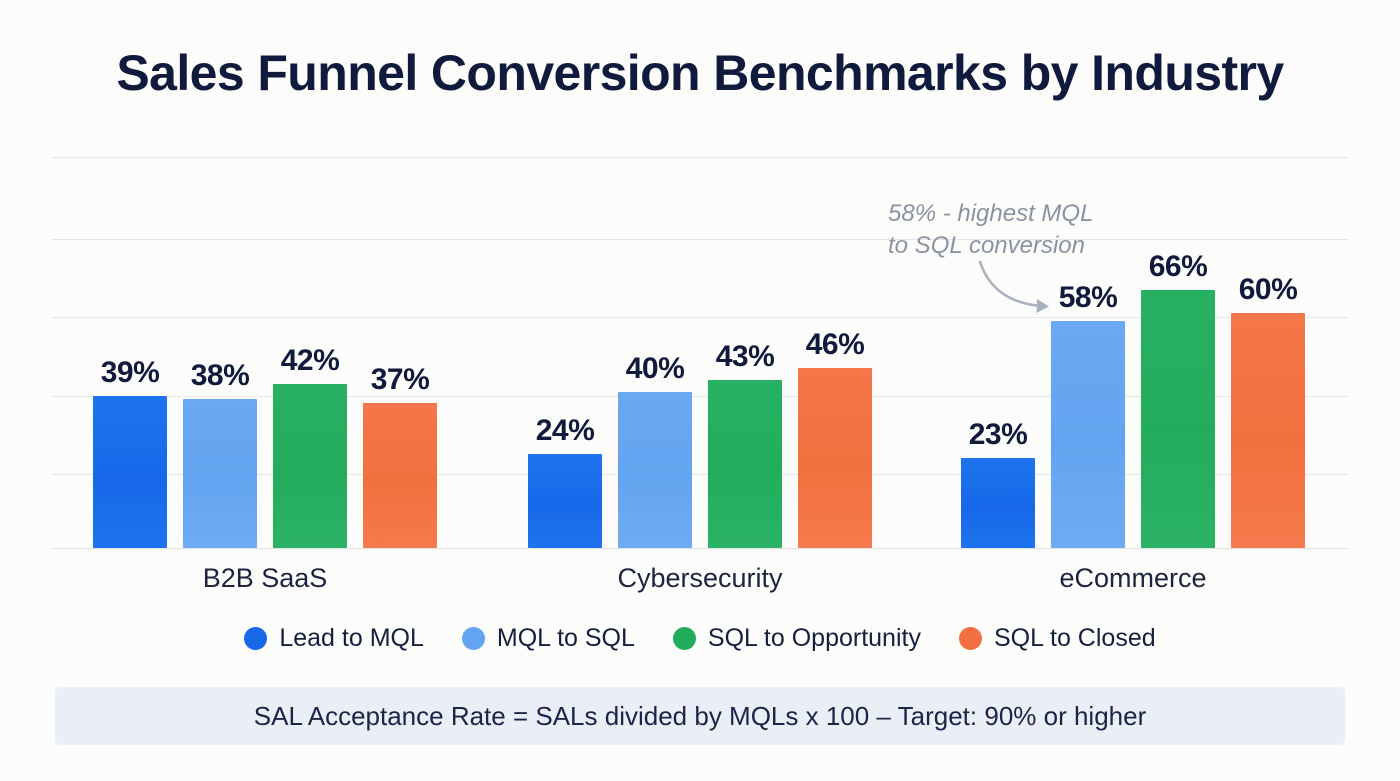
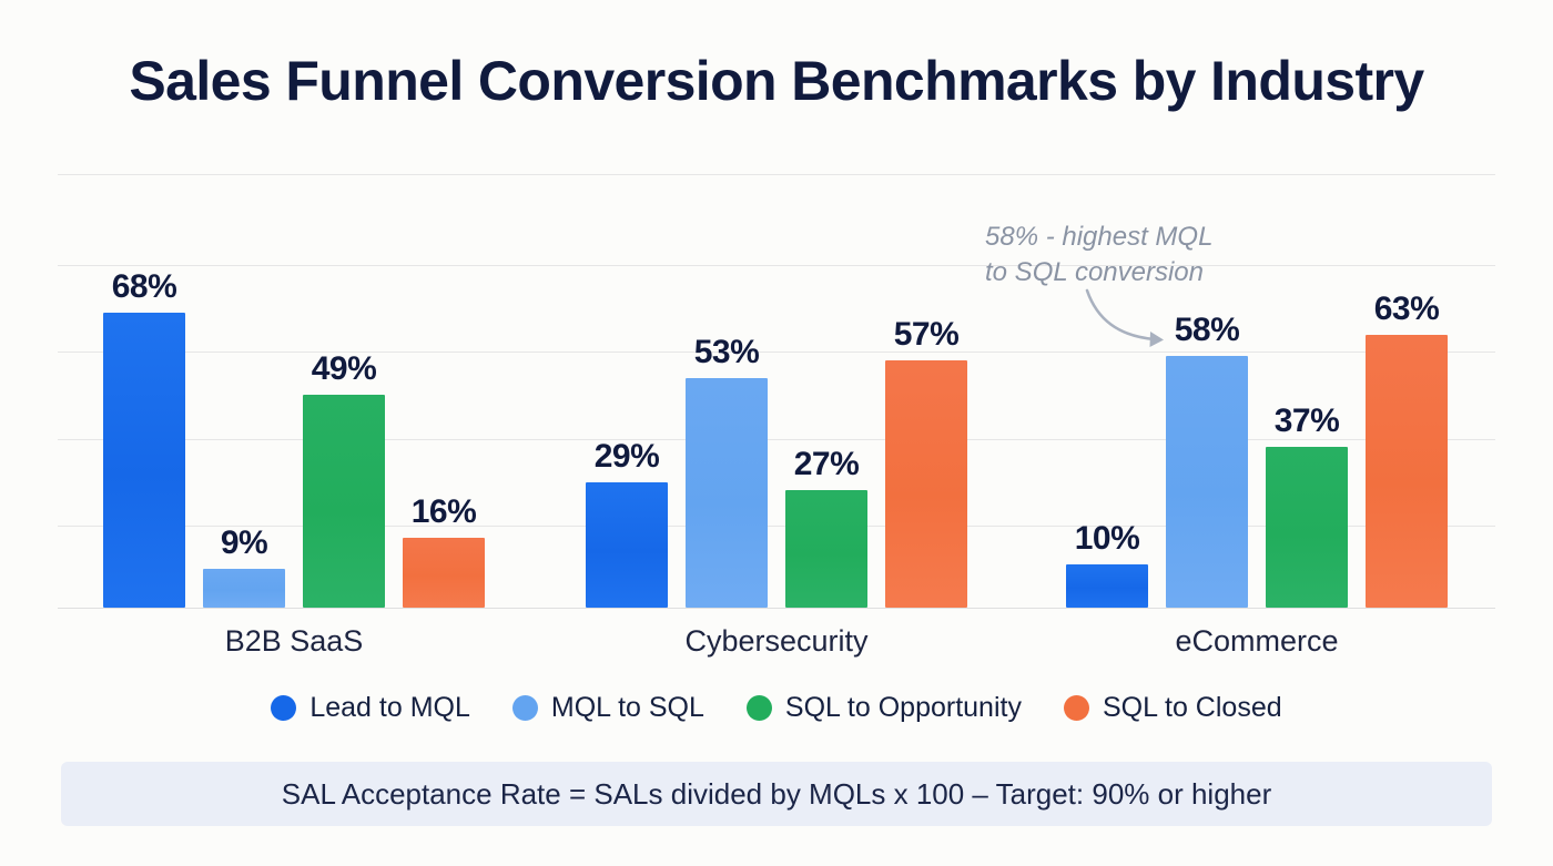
Lead to MQL/B2B SaaS: 39% -> 68%
MQL to SQL/B2B SaaS: 38% -> 9%
SQL to Opportunity/B2B SaaS: 42% -> 49%
SQL to Closed/B2B SaaS: 37% -> 16%
Lead to MQL/Cybersecurity: 24% -> 29%
MQL to SQL/Cybersecurity: 40% -> 53%
SQL to Opportunity/Cybersecurity: 43% -> 27%
SQL to Closed/Cybersecurity: 46% -> 57%
Lead to MQL/eCommerce: 23% -> 10%
SQL to Opportunity/eCommerce: 66% -> 37%
SQL to Closed/eCommerce: 60% -> 63%
